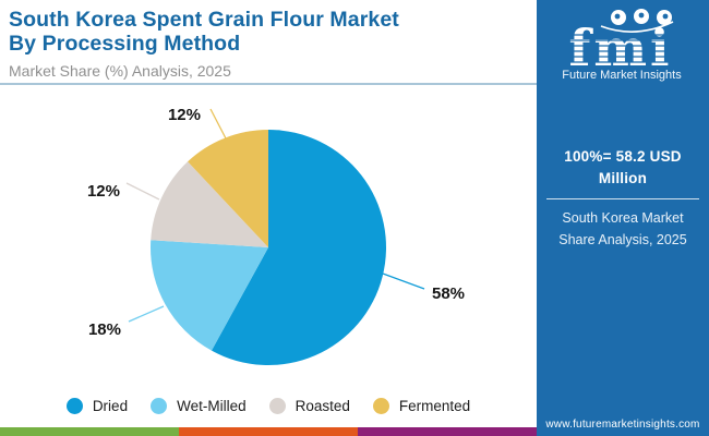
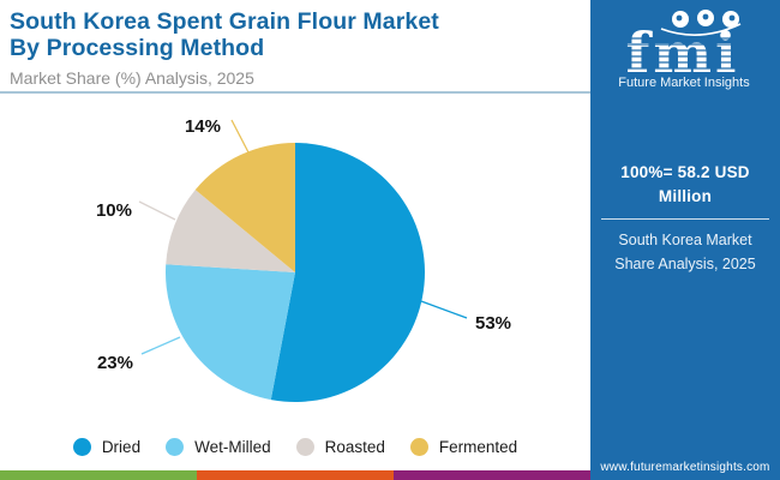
Dried: 58% -> 53%
Wet-Milled: 18% -> 23%
Roasted: 12% -> 10%
Fermented: 12% -> 14%
